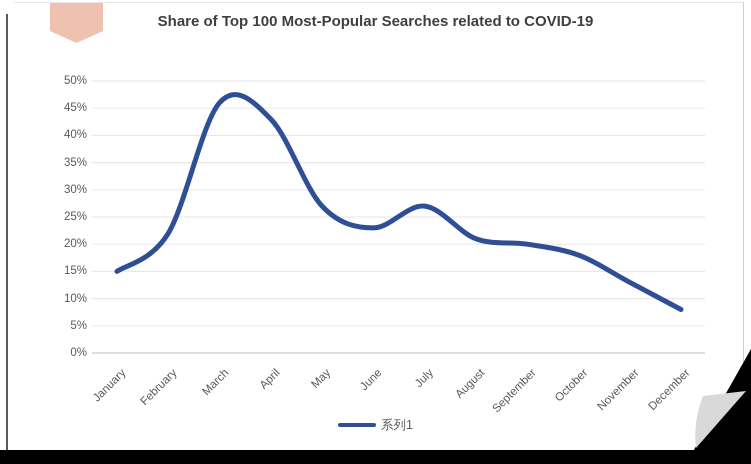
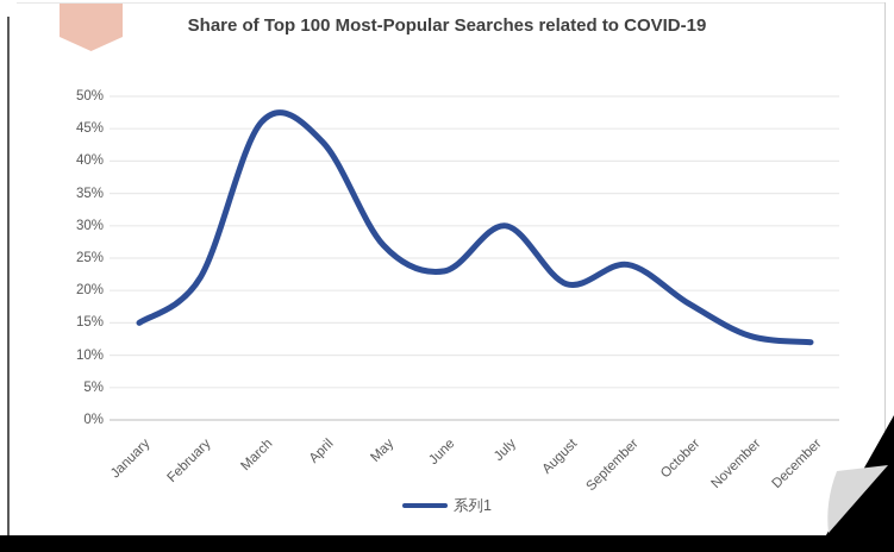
July: 27% -> 30%
September: 20% -> 24%
December: 8% -> 12%
